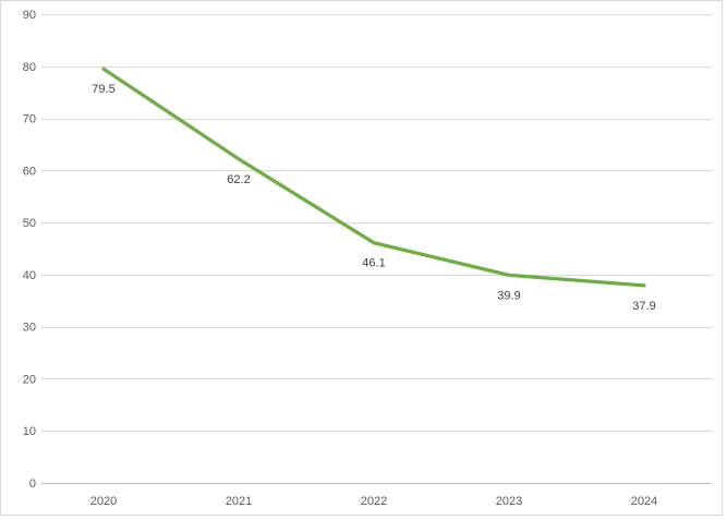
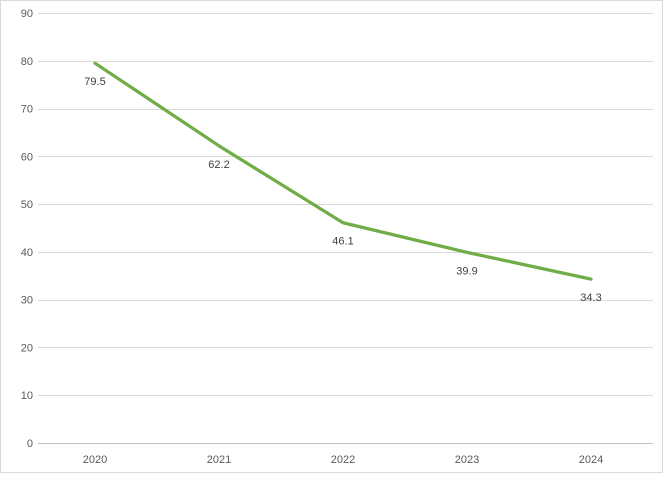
2024: 37.9 -> 34.3
